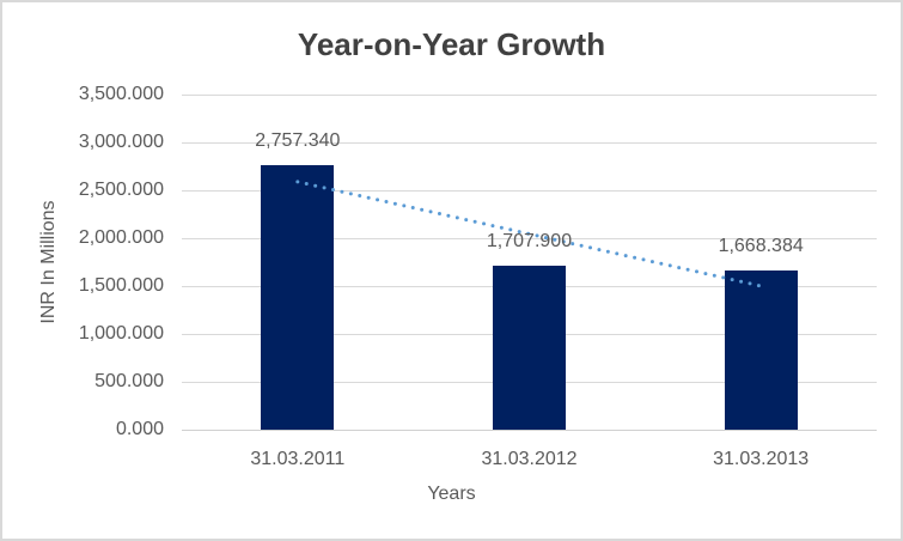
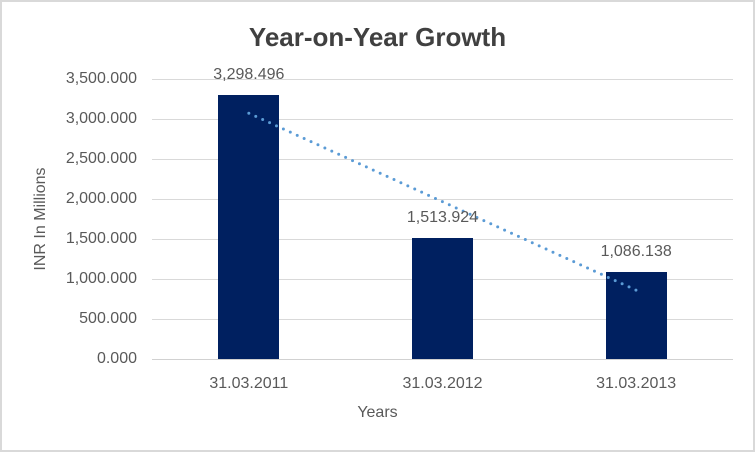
31.03.2011: 2,757.340 -> 3,298.496
31.03.2012: 1,707.900 -> 1,513.924
31.03.2013: 1,668.384 -> 1,086.138
